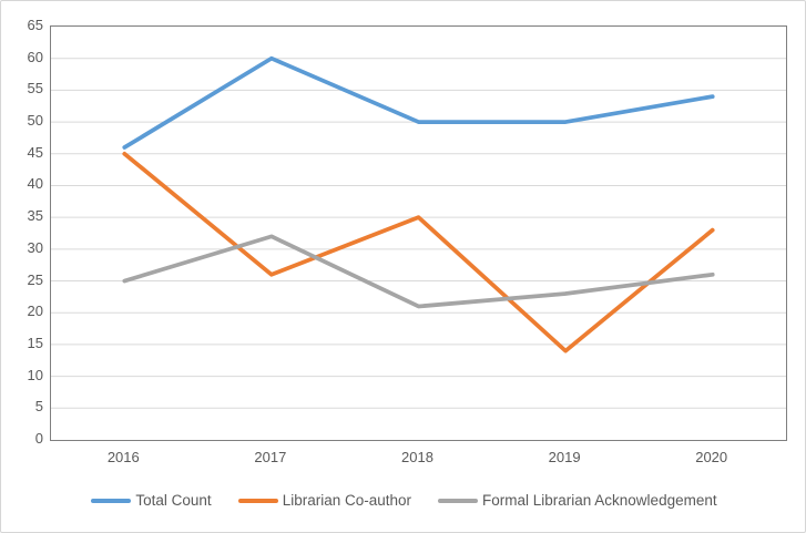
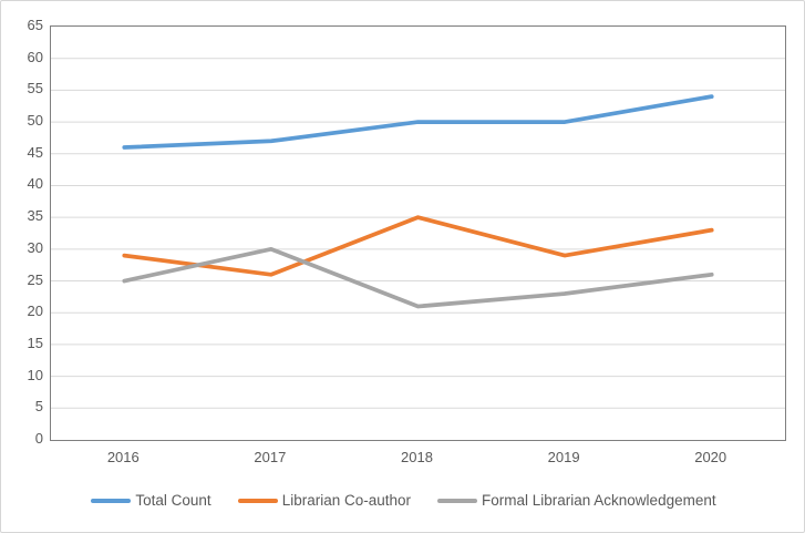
Librarian Co-author/2016: 45 -> 29
Total Count/2017: 60 -> 47
Formal Librarian Acknowledgement/2017: 32 -> 30
Librarian Co-author/2019: 14 -> 29
